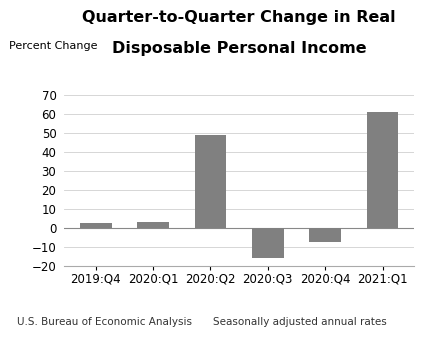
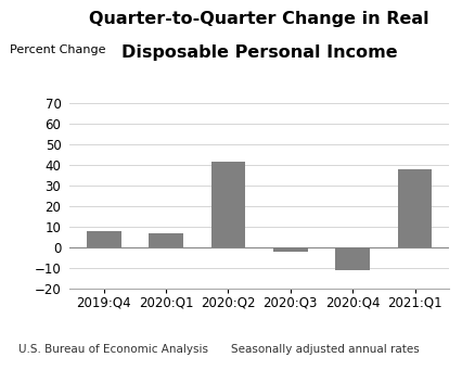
2019:Q4: 2 -> 8
2020:Q1: 3 -> 7
2020:Q2: 49 -> 42
2020:Q3: -16 -> -2
2020:Q4: -8 -> -11
2021:Q1: 62 -> 38
